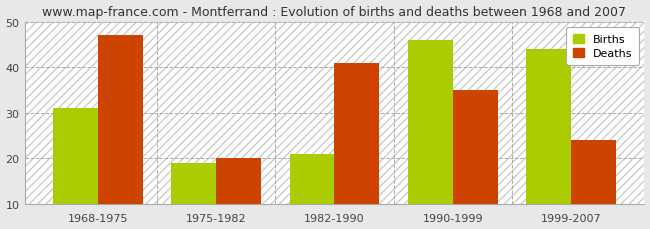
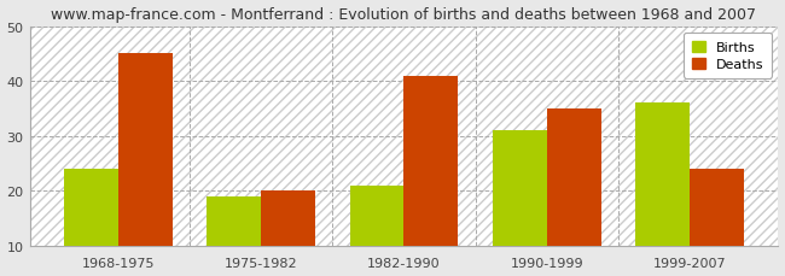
Births/1968-1975: 31 -> 24
Deaths/1968-1975: 47 -> 45
Births/1990-1999: 46 -> 31
Births/1999-2007: 44 -> 36
